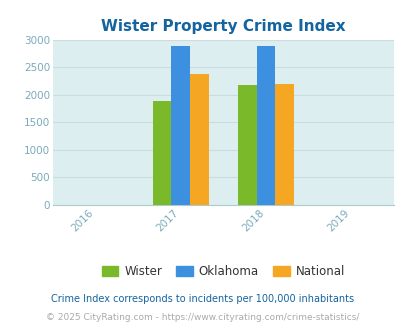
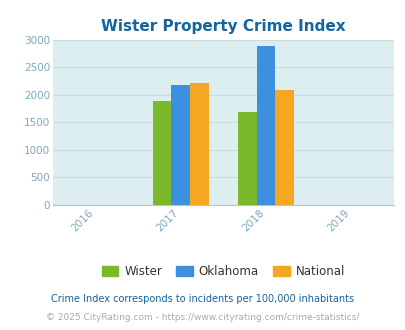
Oklahoma/2017: 2880 -> 2180
National/2017: 2380 -> 2220
Wister/2018: 2180 -> 1680
National/2018: 2200 -> 2080
